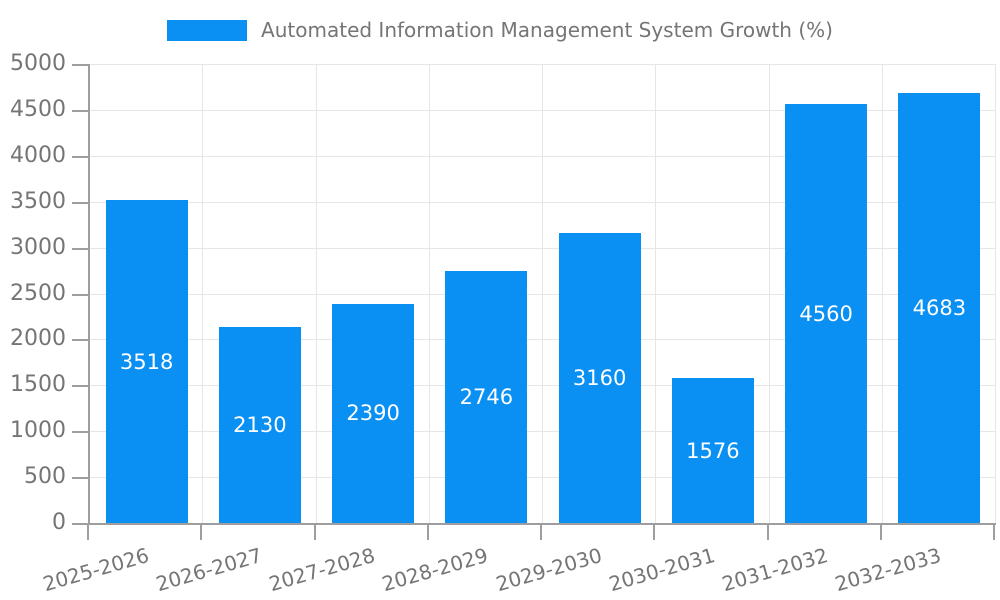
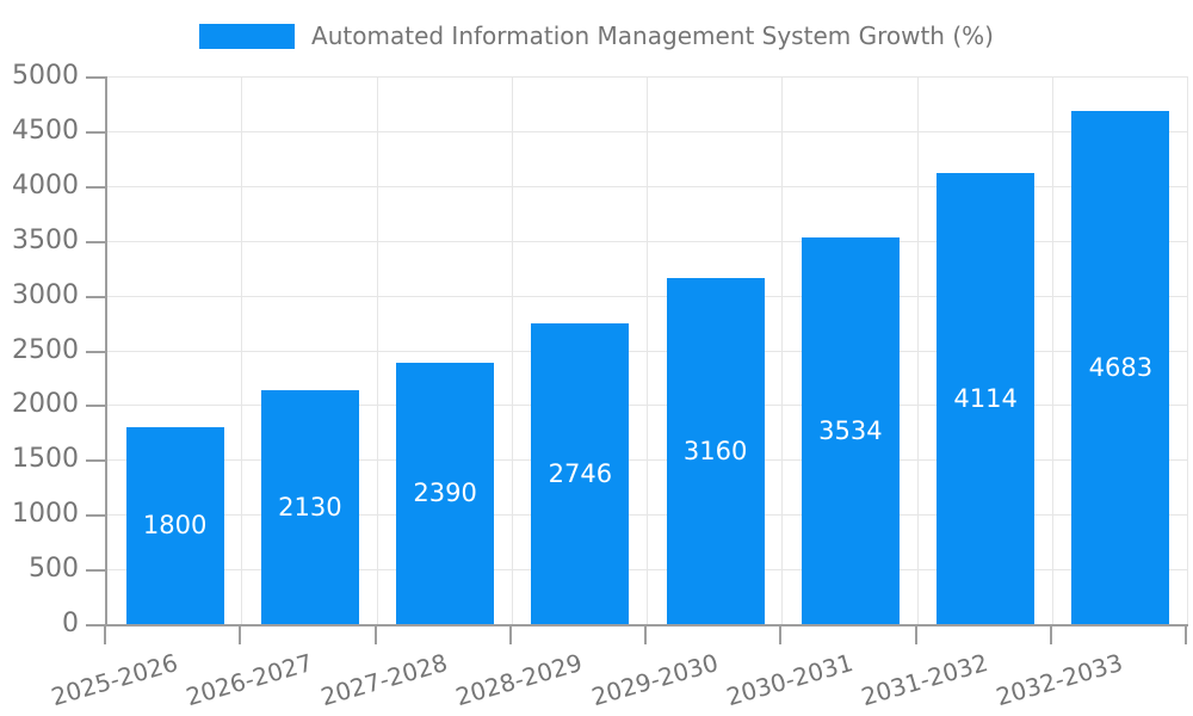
2025-2026: 3518 -> 1800
2030-2031: 1576 -> 3534
2031-2032: 4560 -> 4114
